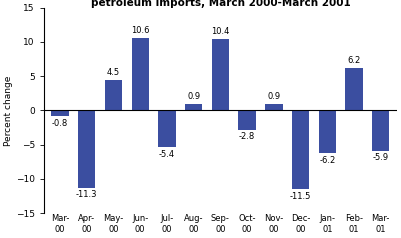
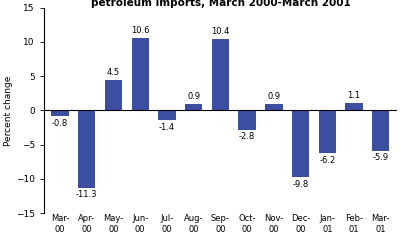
Jul- 00: -5.4 -> -1.4
Dec- 00: -11.5 -> -9.8
Feb- 01: 6.2 -> 1.1
